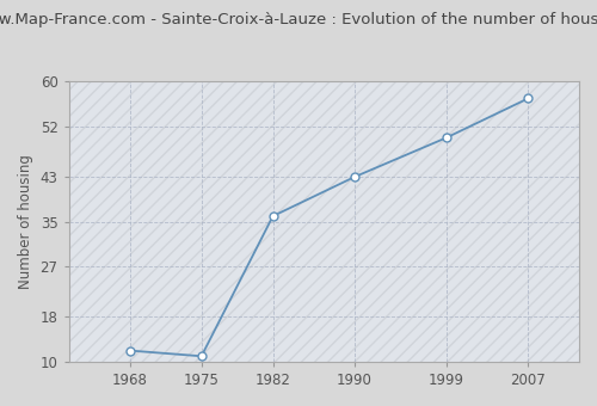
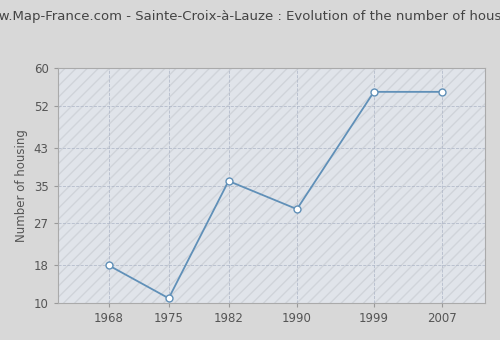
1968: 12 -> 18
1990: 43 -> 30
1999: 50 -> 55
2007: 57 -> 55
